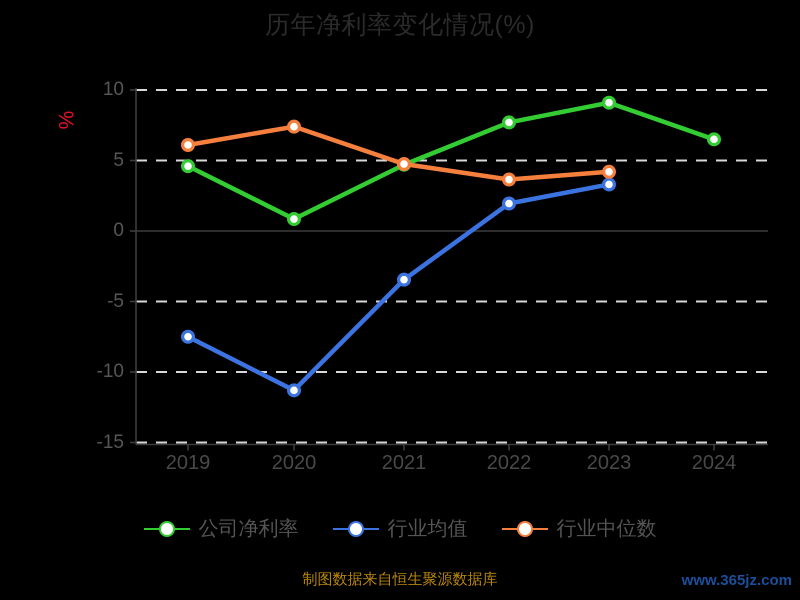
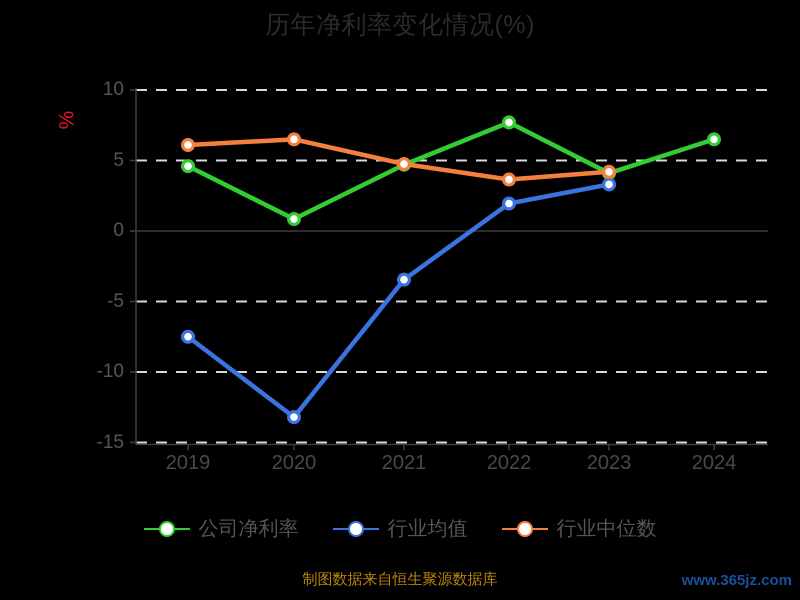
行业均值/2020: -11.3 -> -13.2
行业中位数/2020: 7.4 -> 6.5
公司净利率/2023: 9.1 -> 4.1
